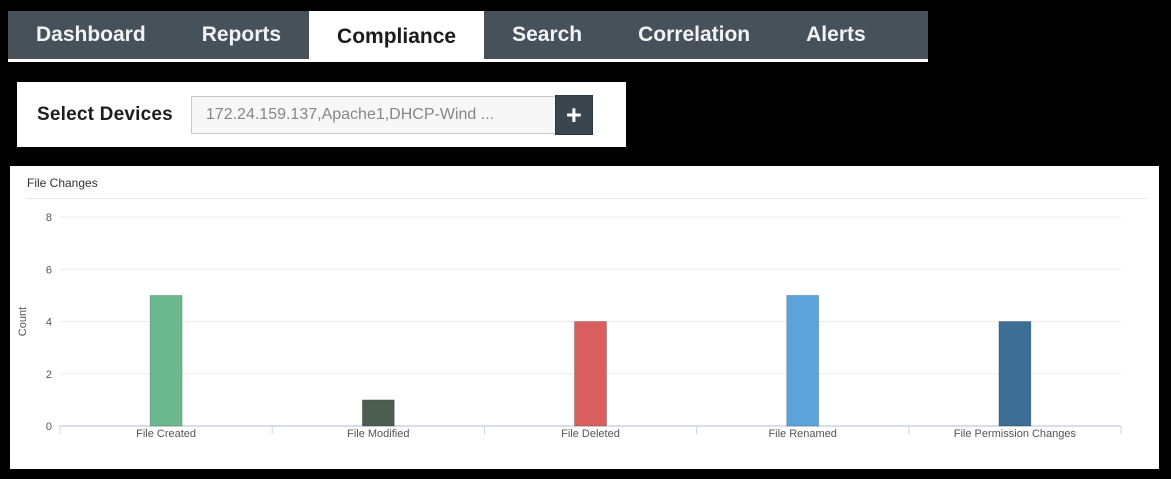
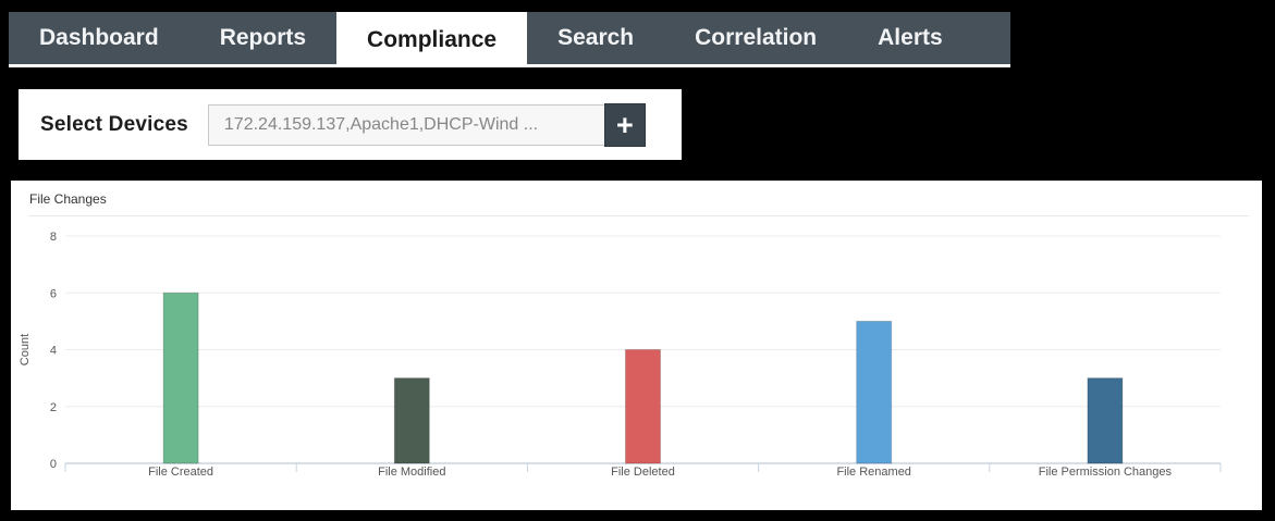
File Created: 5 -> 6
File Modified: 1 -> 3
File Permission Changes: 4 -> 3
